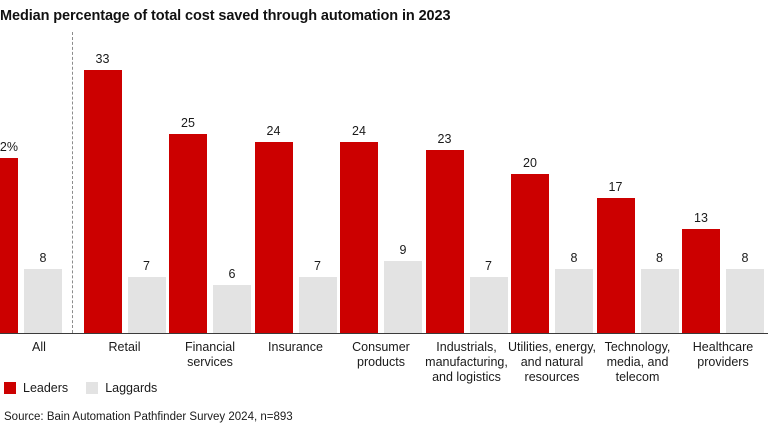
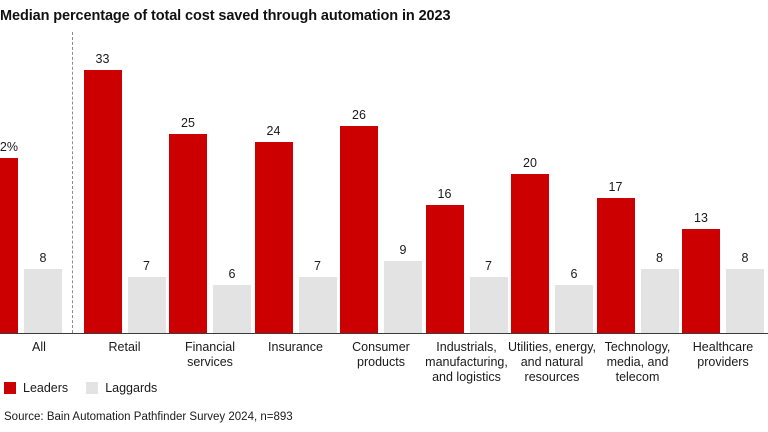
Leaders/Consumer products: 24 -> 26
Leaders/Industrials, manufacturing, and logistics: 23 -> 16
Laggards/Utilities, energy, and natural resources: 8 -> 6
